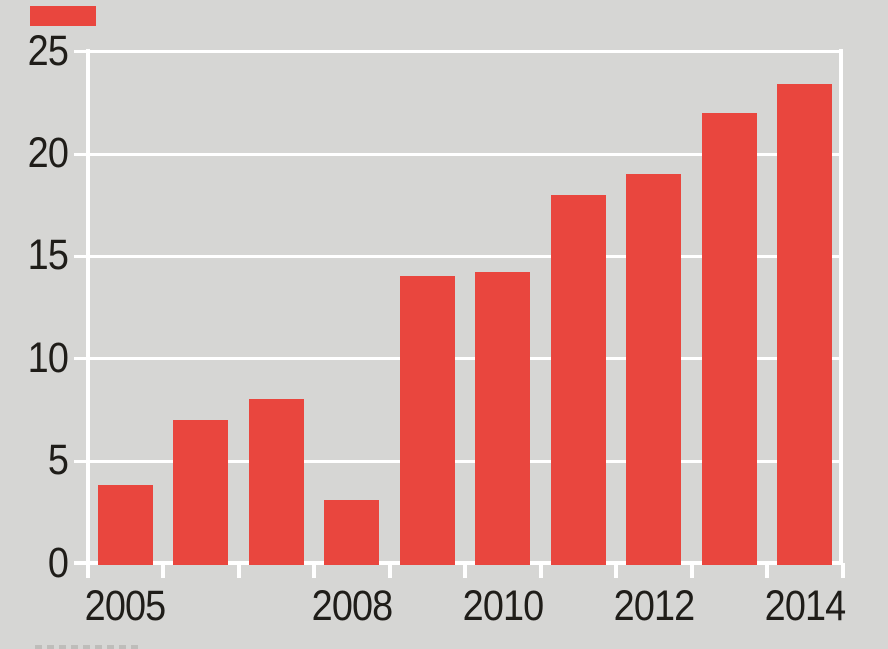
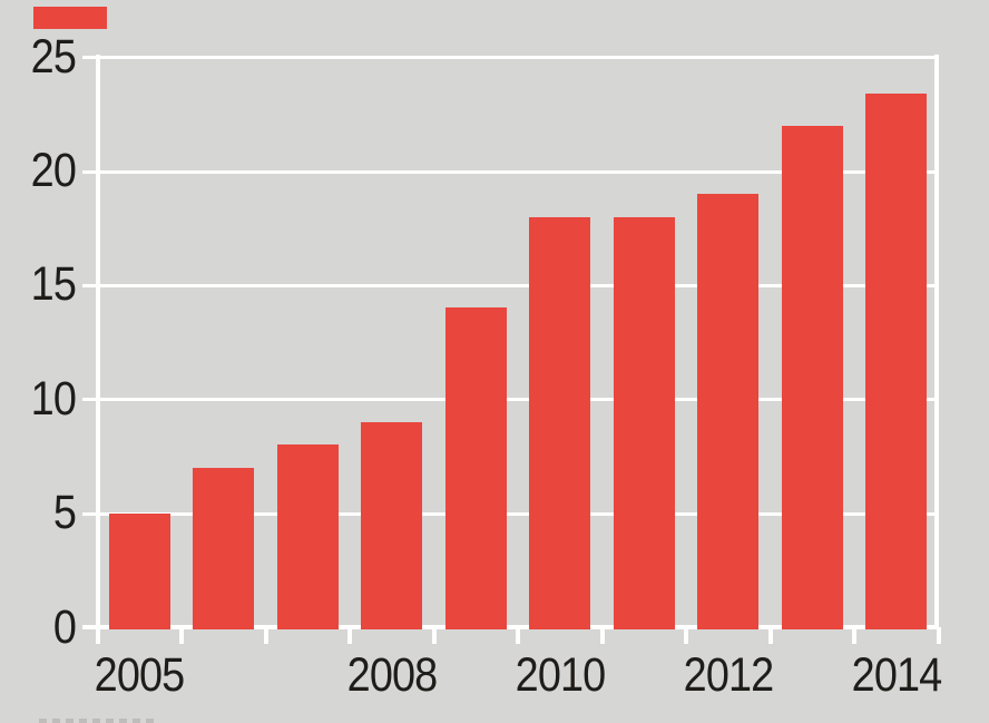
2005: 3.8 -> 5.0
2008: 3.1 -> 9.0
2010: 14.2 -> 18.0
